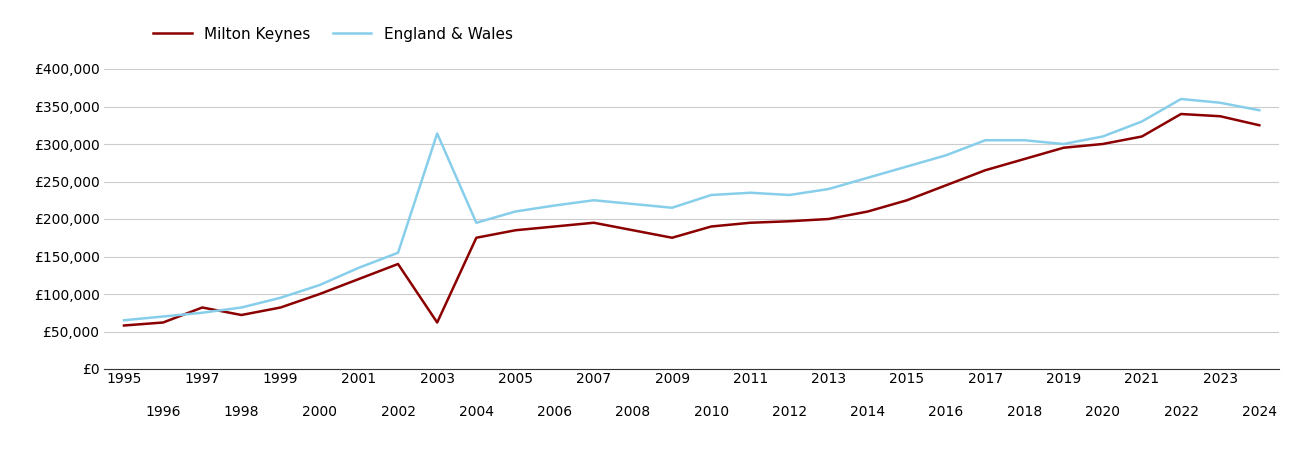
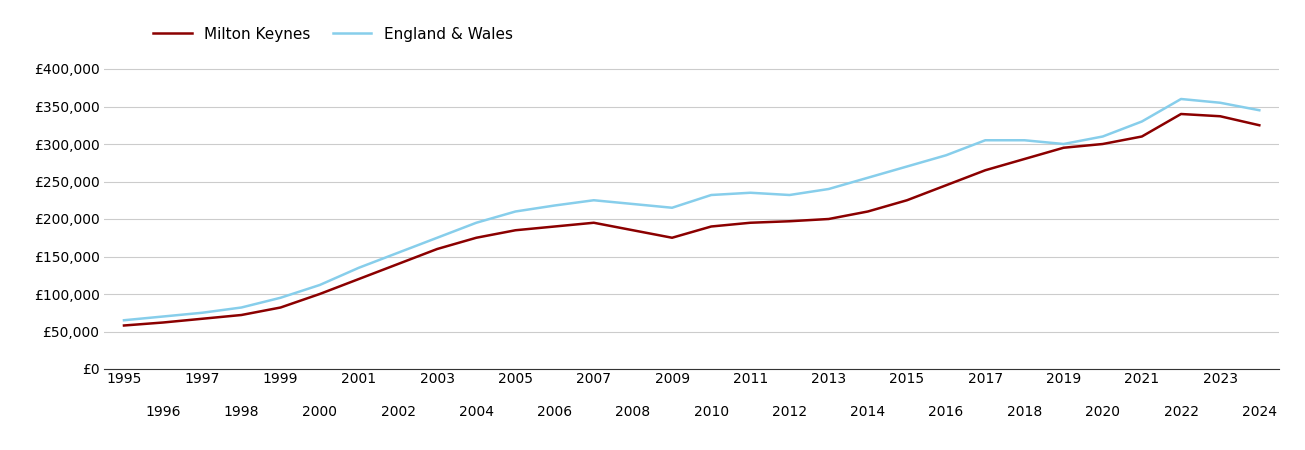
Milton Keynes/1997: £82,000 -> £67,000
Milton Keynes/2003: £62,000 -> £160,000
England & Wales/2003: £314,000 -> £175,000
